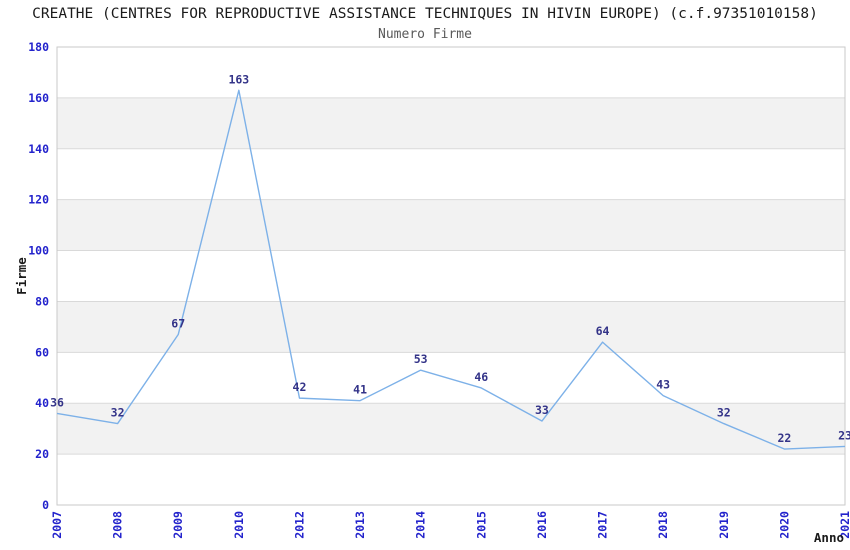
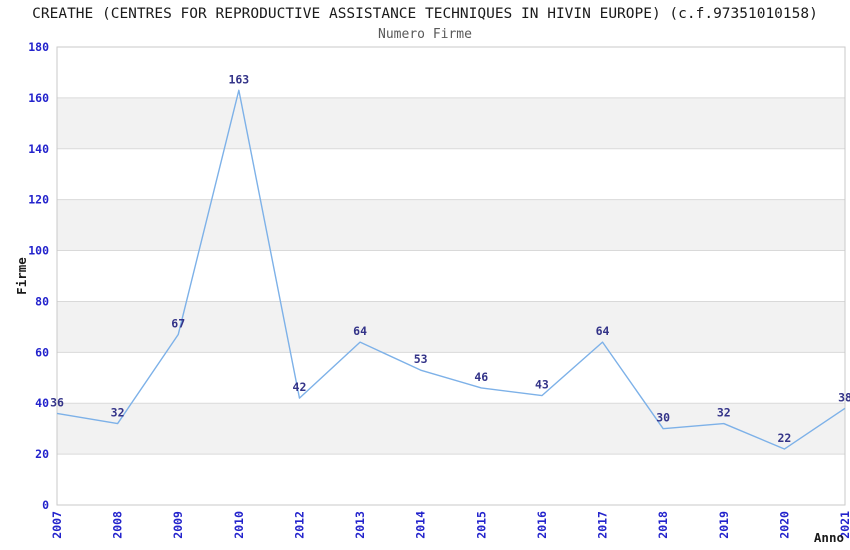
2013: 41 -> 64
2016: 33 -> 43
2018: 43 -> 30
2021: 23 -> 38
